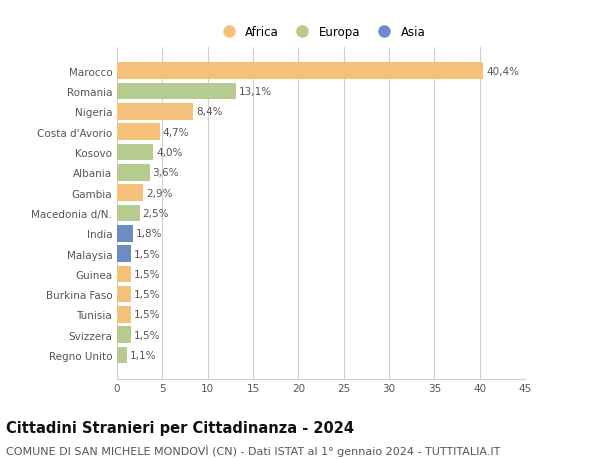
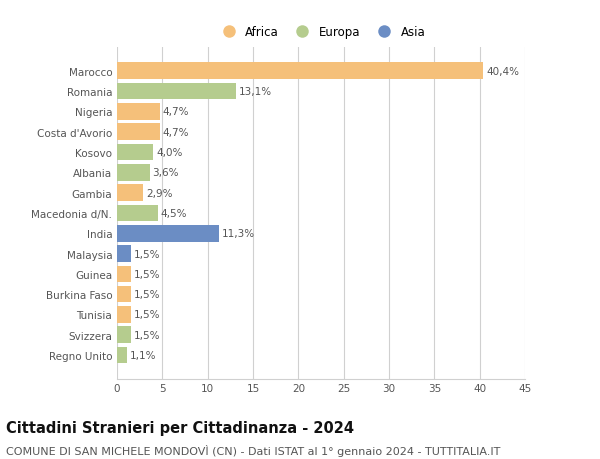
Nigeria: 8,4% -> 4,7%
Macedonia d/N.: 2,5% -> 4,5%
India: 1,8% -> 11,3%
